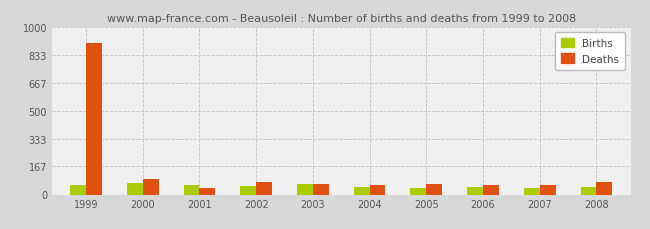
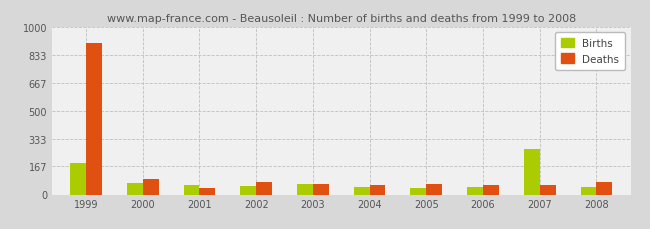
Births/1999: 60 -> 190
Births/2007: 40 -> 270
